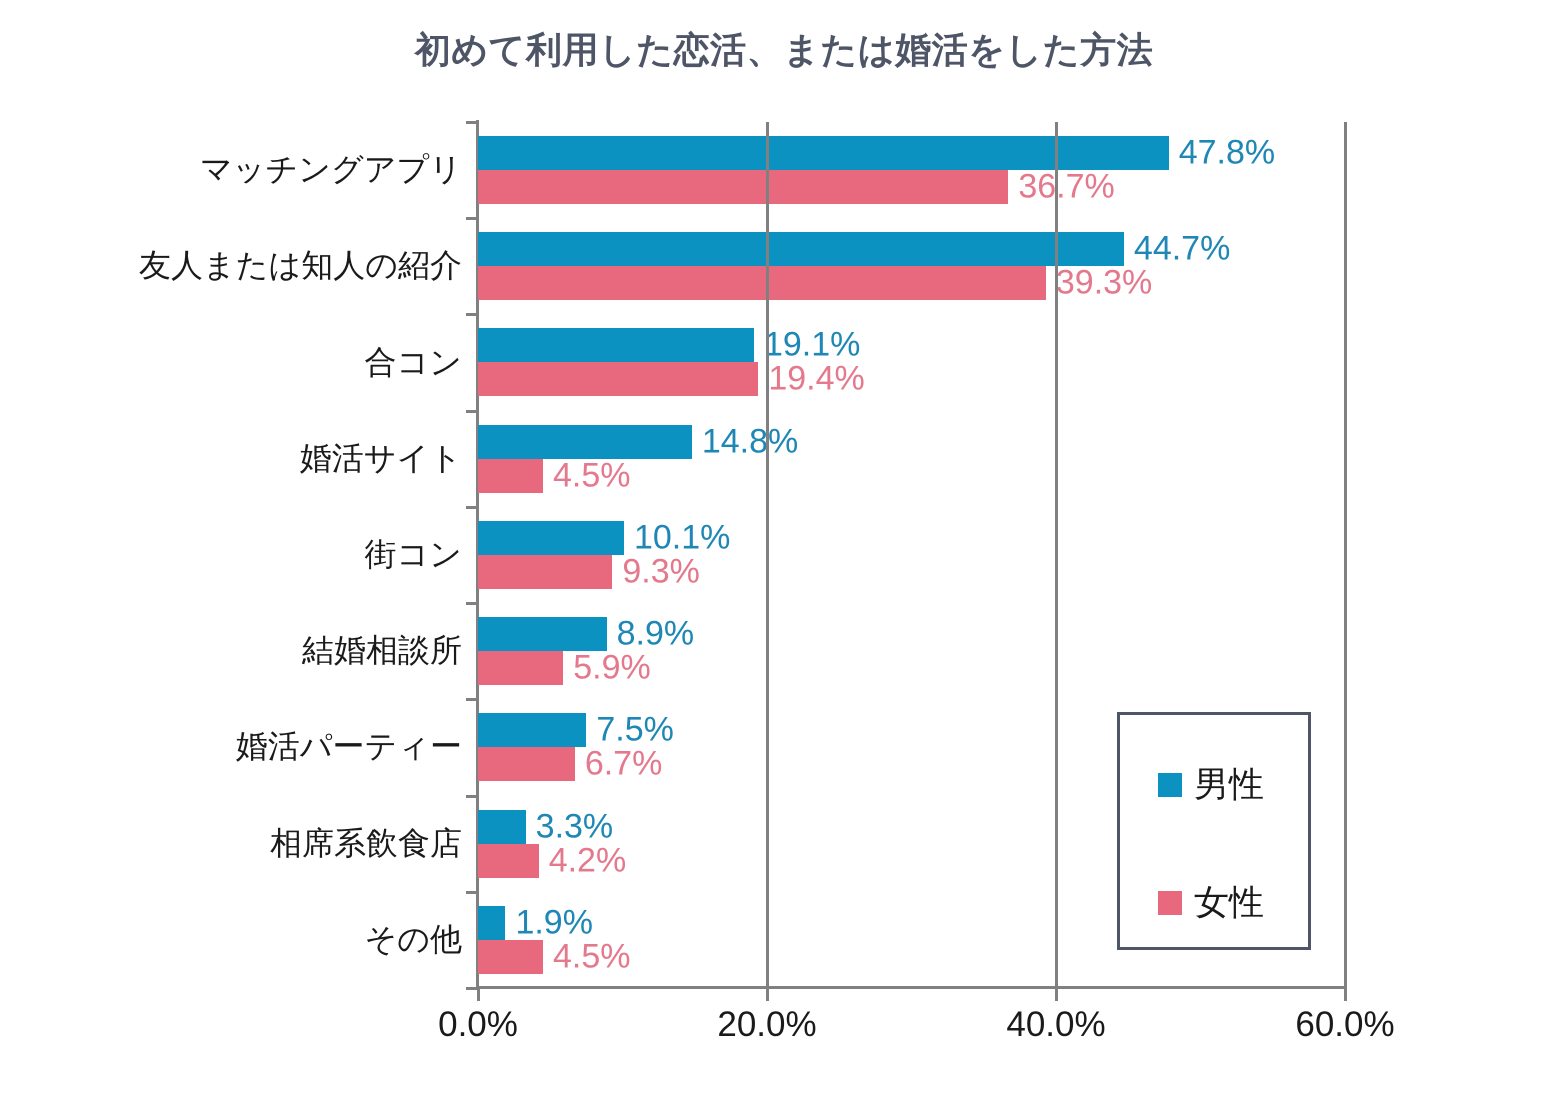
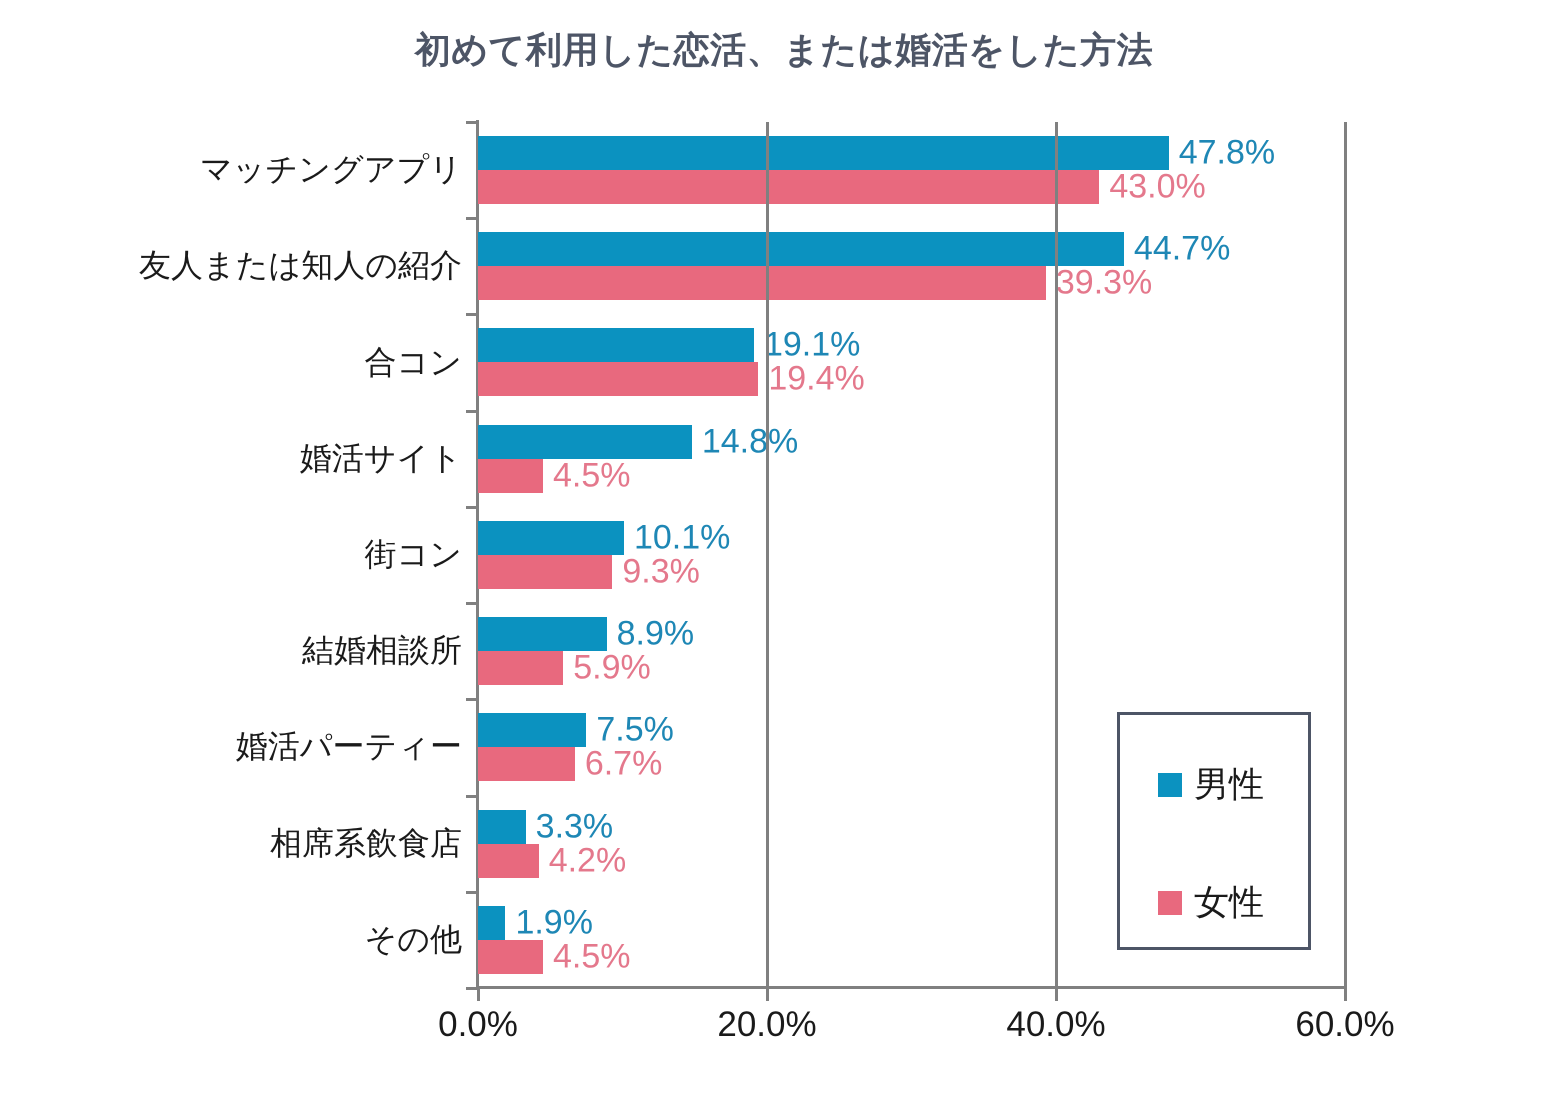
女性/マッチングアプリ: 36.7% -> 43.0%
